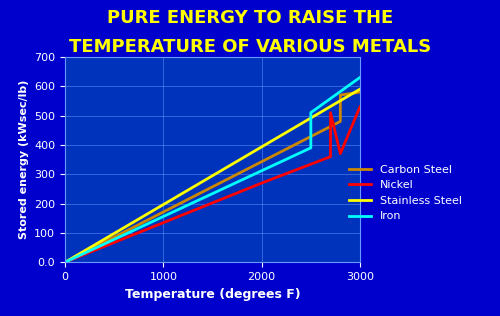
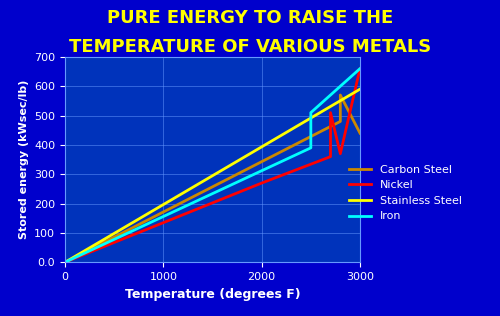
Carbon Steel/3000: 580 -> 440
Nickel/3000: 530 -> 660
Iron/3000: 630 -> 660
